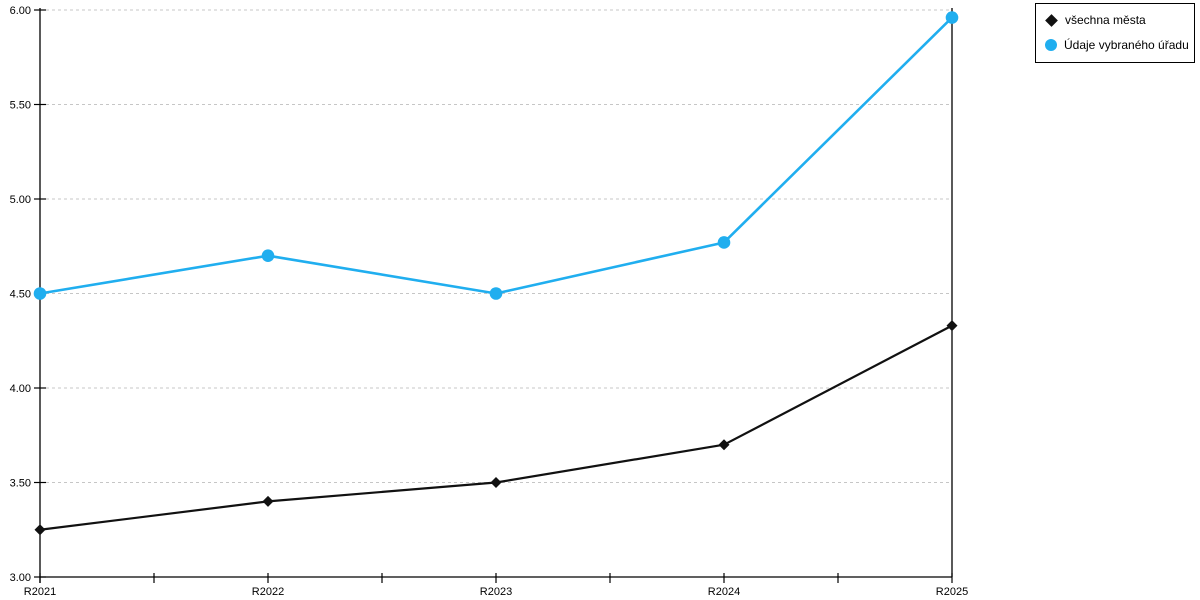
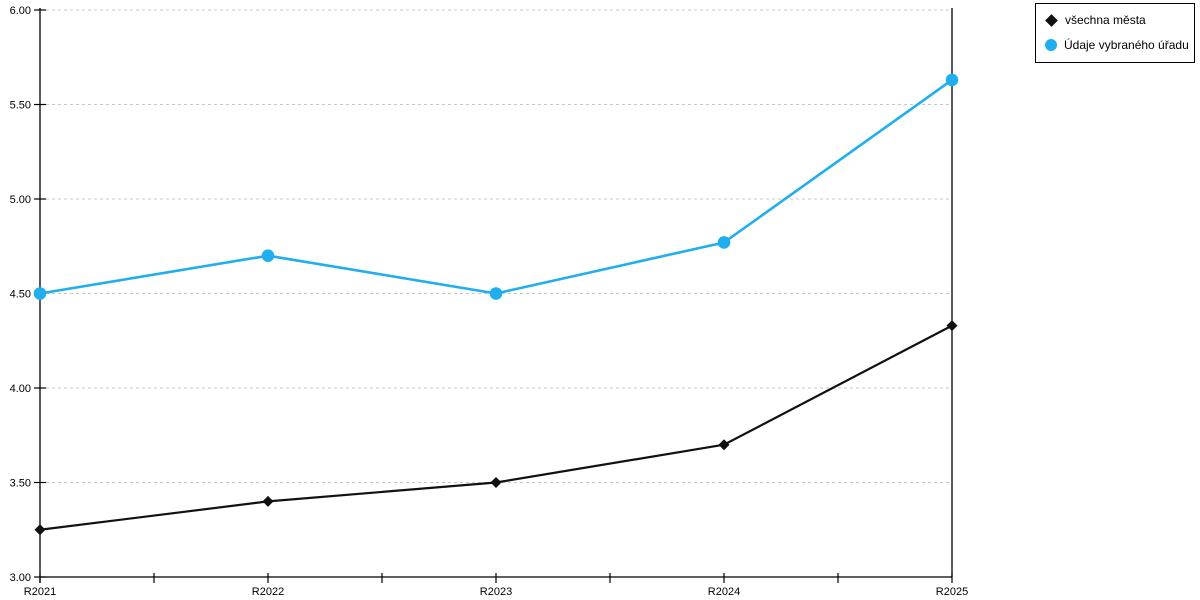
Údaje vybraného úřadu/R2025: 5.96 -> 5.63
